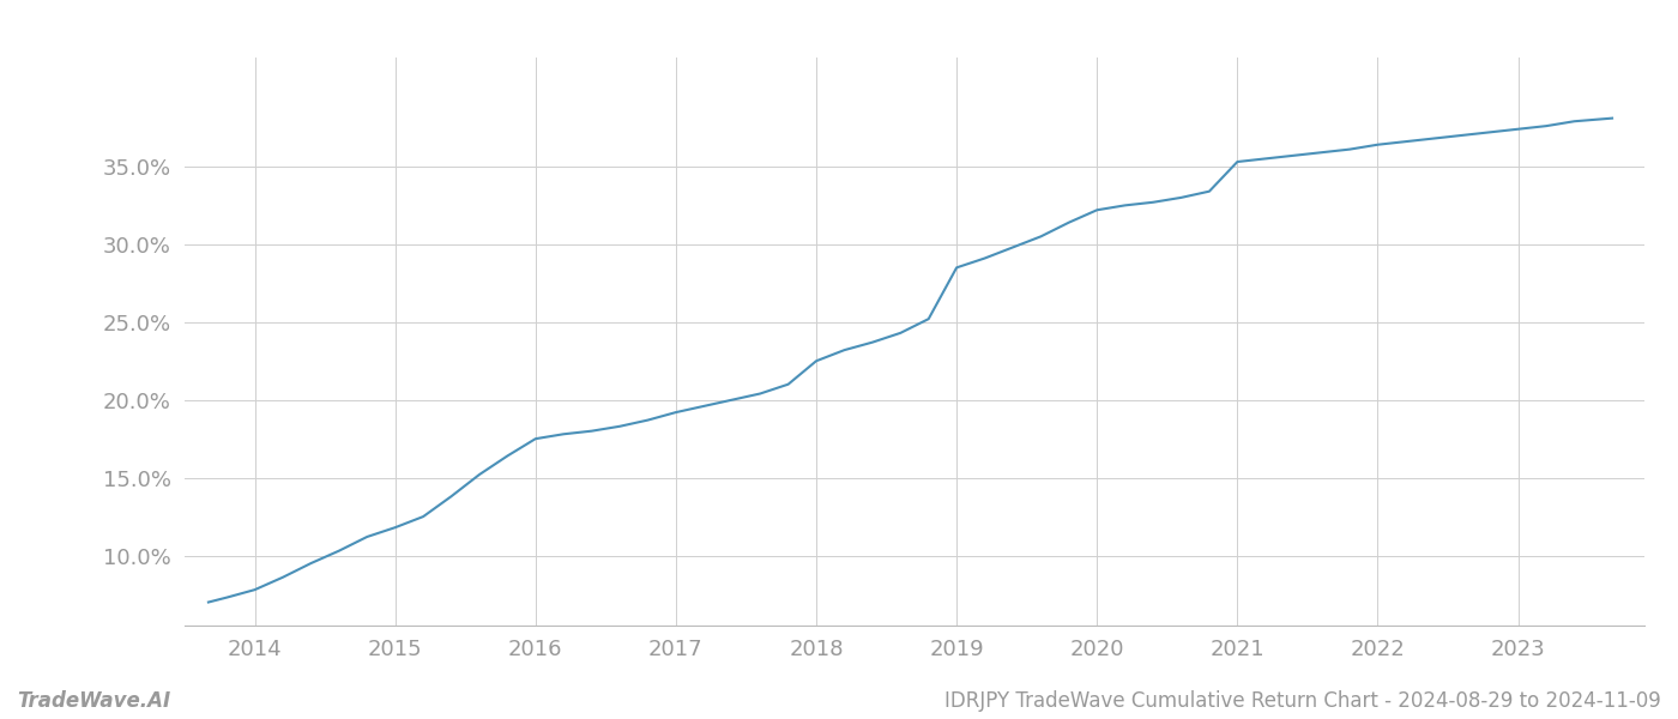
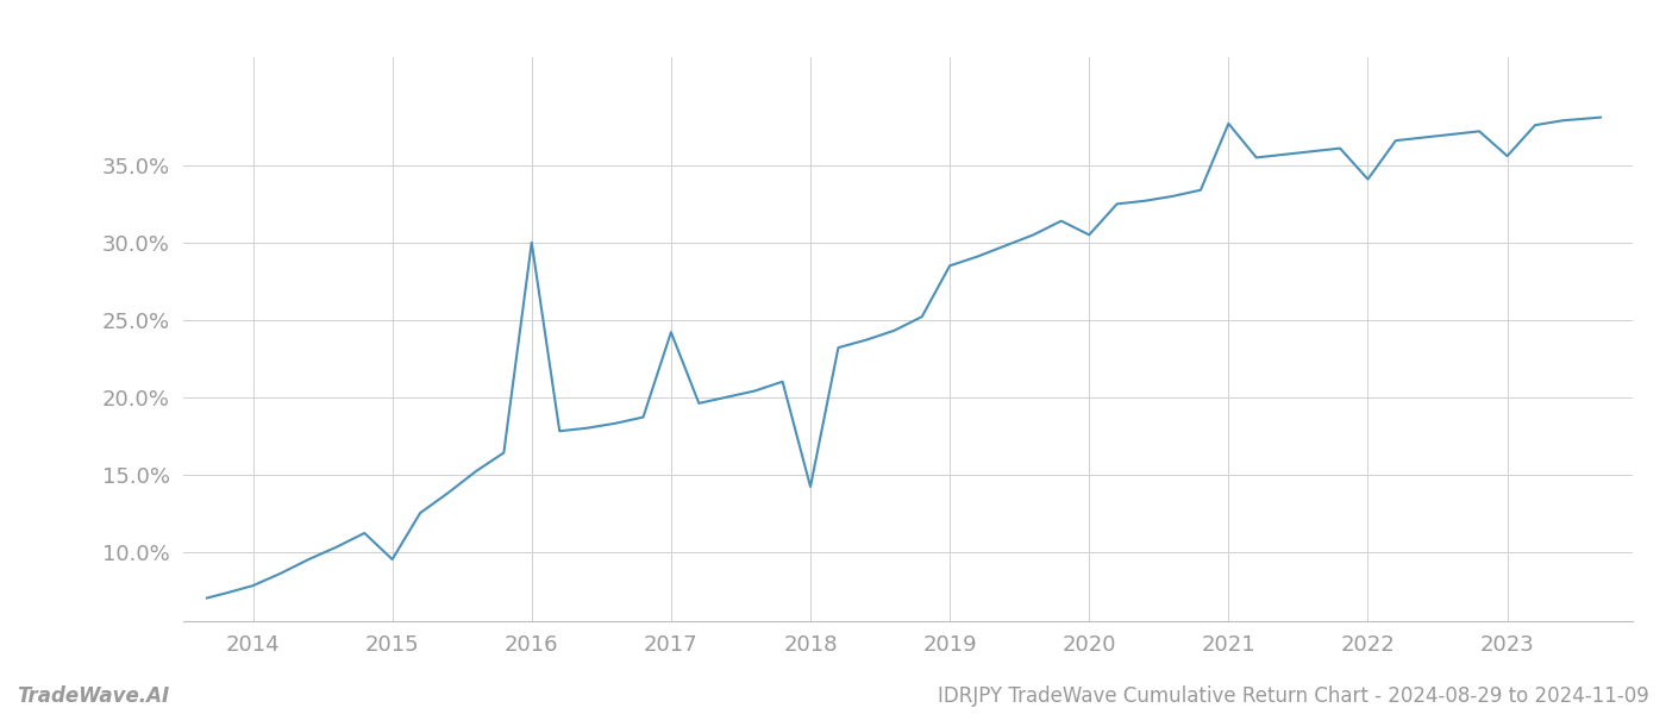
2015: 11.8% -> 9.5%
2016: 17.5% -> 30.0%
2017: 19.2% -> 24.2%
2018: 22.5% -> 14.2%
2020: 32.2% -> 30.5%
2021: 35.3% -> 37.7%
2022: 36.4% -> 34.1%
2023: 37.4% -> 35.6%
